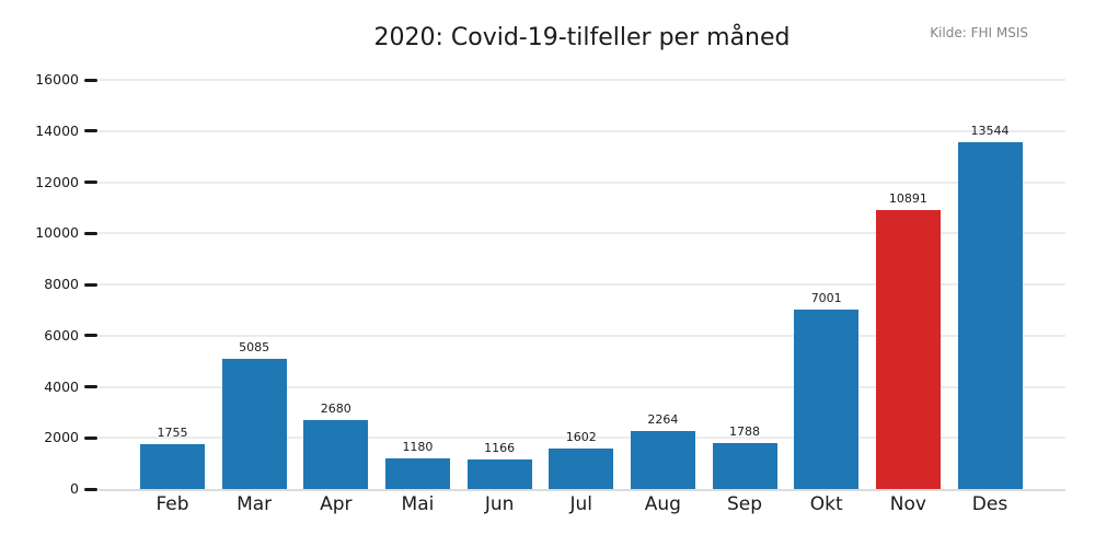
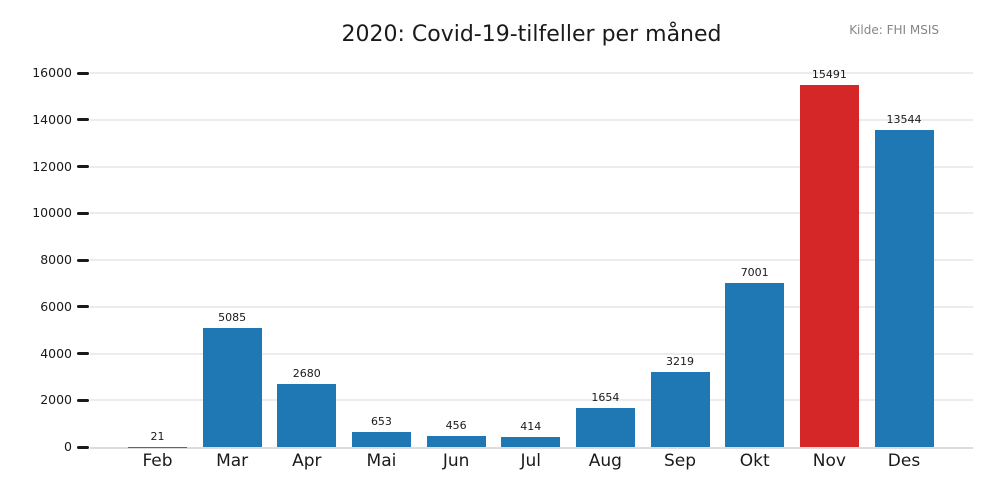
Feb: 1755 -> 21
Mai: 1180 -> 653
Jun: 1166 -> 456
Jul: 1602 -> 414
Aug: 2264 -> 1654
Sep: 1788 -> 3219
Nov: 10891 -> 15491
